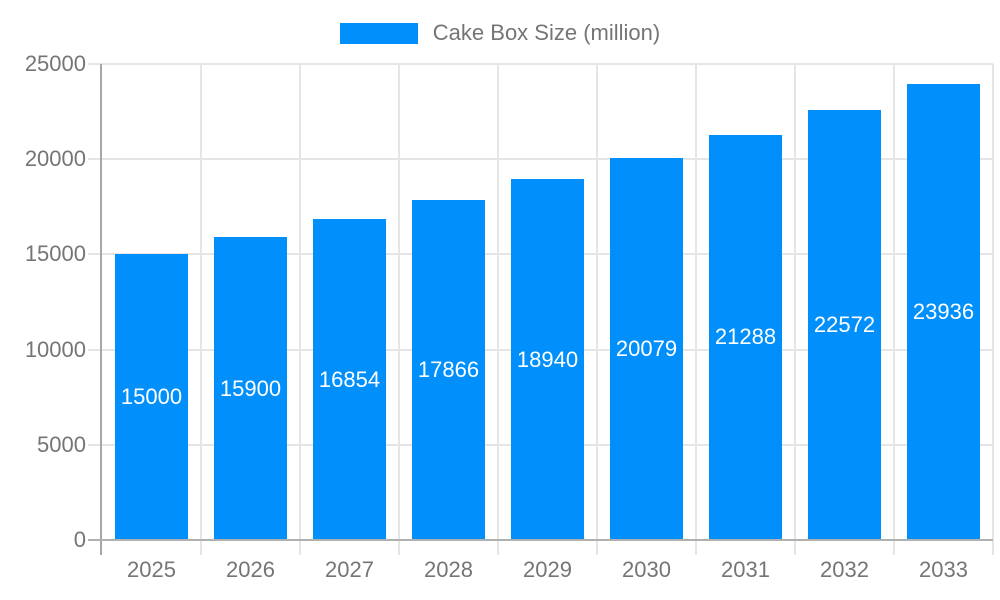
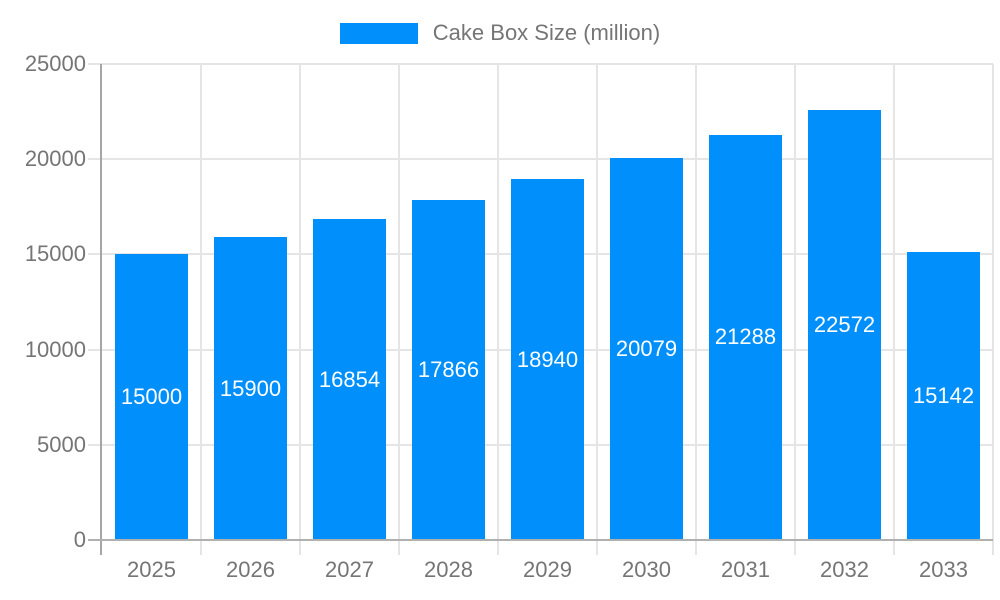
2033: 23936 -> 15142
